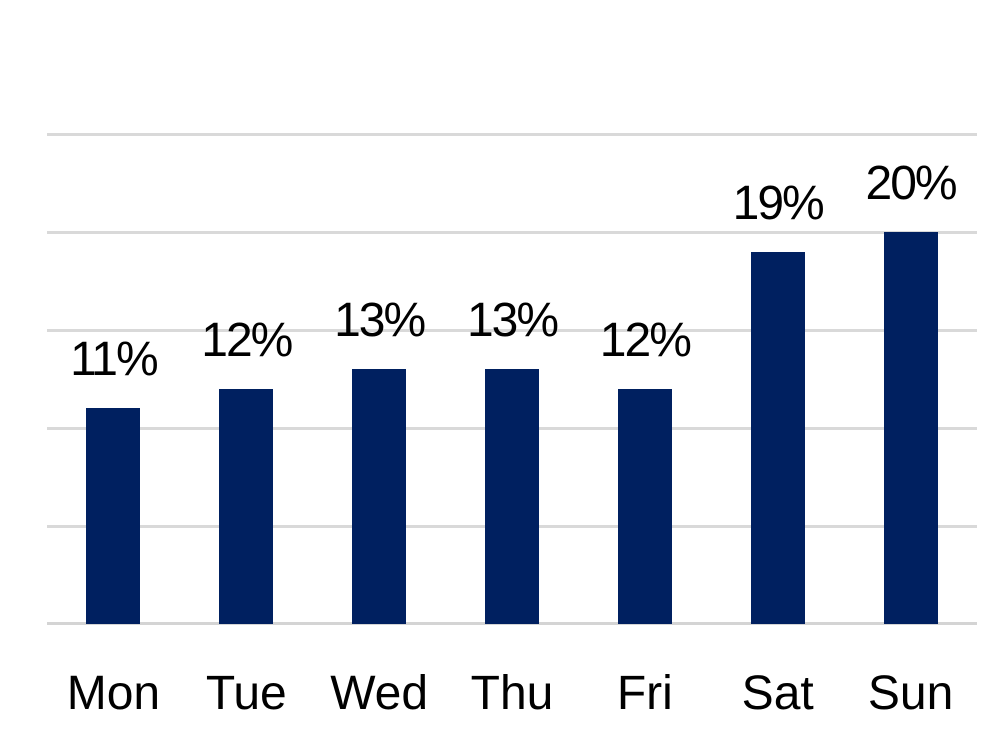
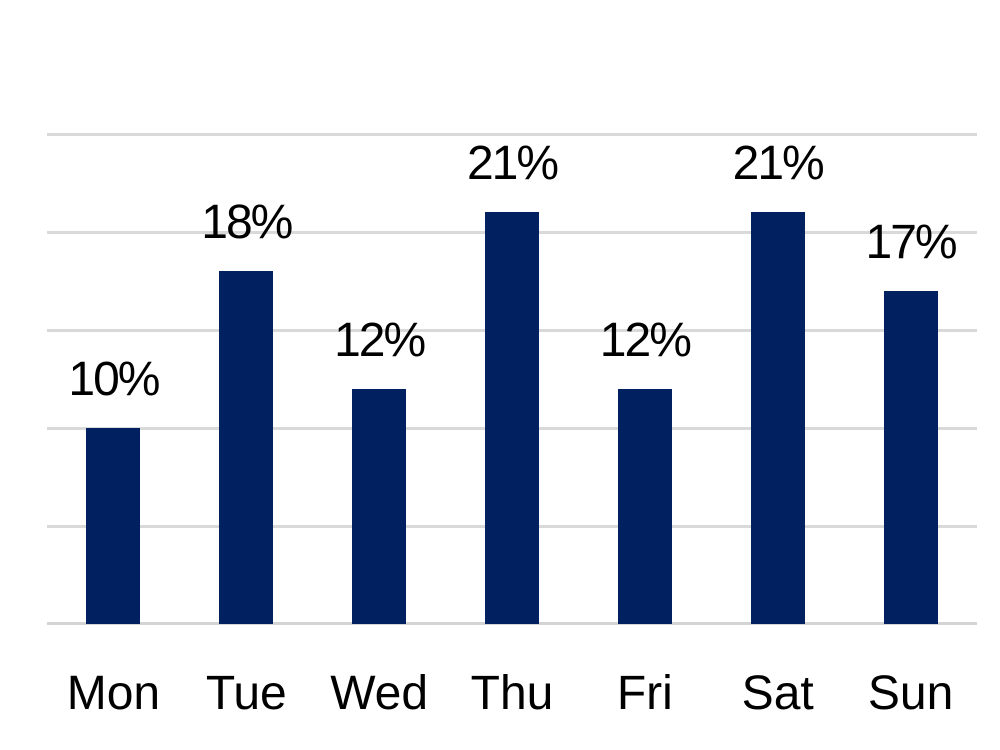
Mon: 11% -> 10%
Tue: 12% -> 18%
Wed: 13% -> 12%
Thu: 13% -> 21%
Sat: 19% -> 21%
Sun: 20% -> 17%
